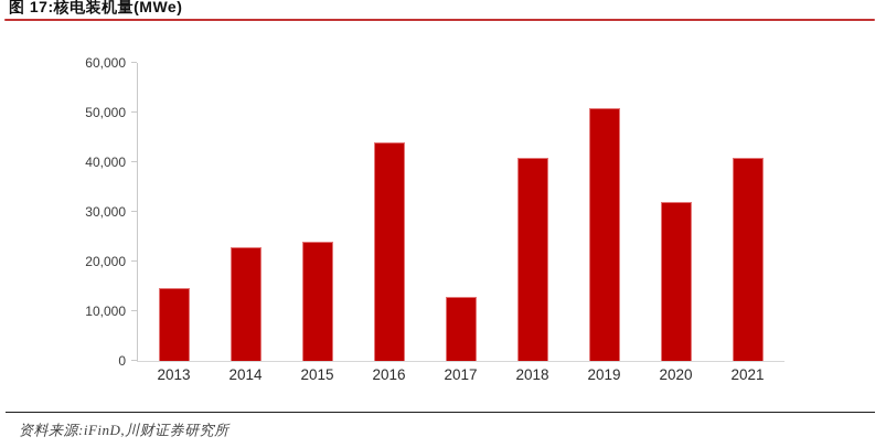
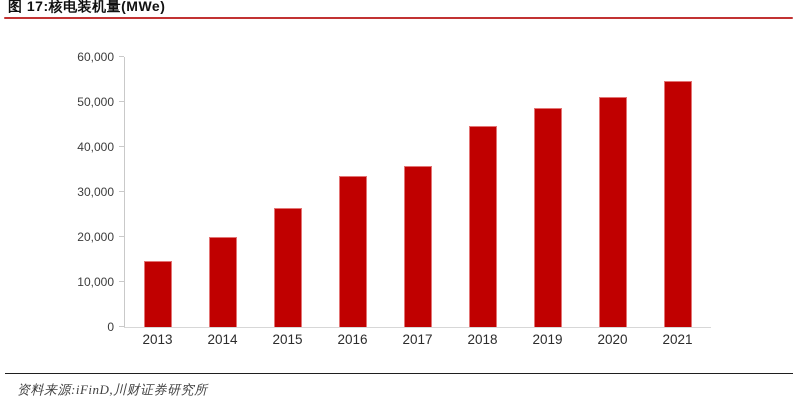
2014: 23000 -> 20000
2015: 24000 -> 27000
2016: 44000 -> 34000
2017: 13000 -> 36000
2018: 41000 -> 45000
2019: 51000 -> 49000
2020: 32000 -> 51000
2021: 41000 -> 55000
